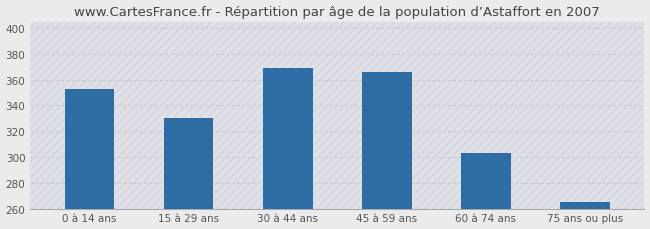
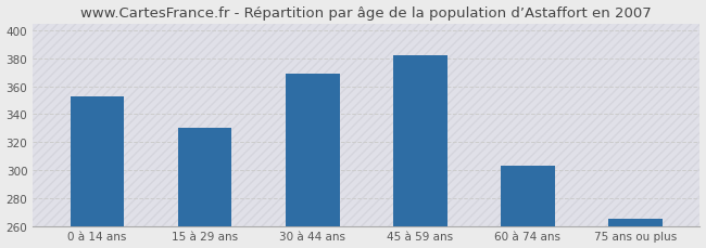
45 à 59 ans: 366 -> 382
